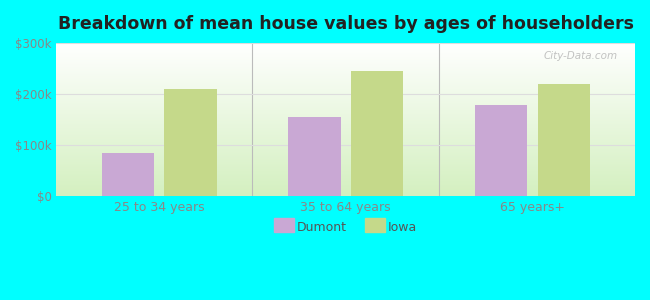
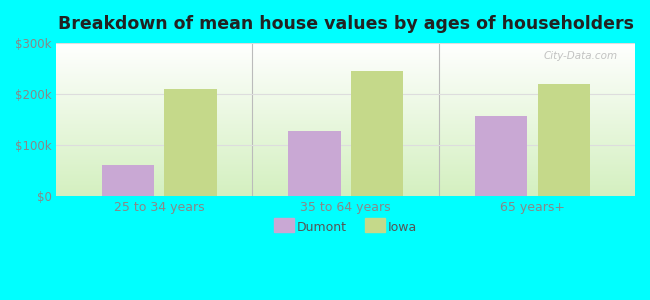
Dumont/25 to 34 years: $84k -> $62k
Dumont/35 to 64 years: $156k -> $128k
Dumont/65 years+: $178k -> $158k
